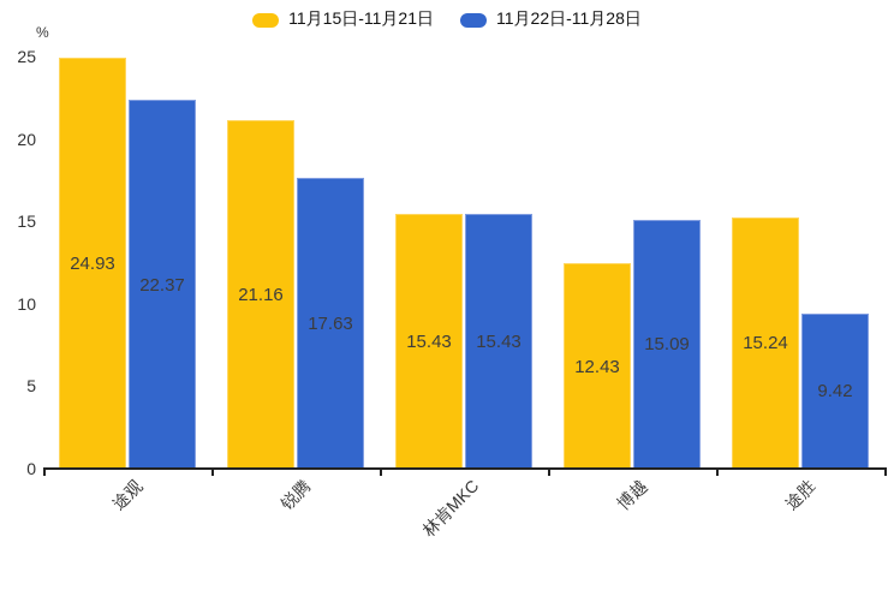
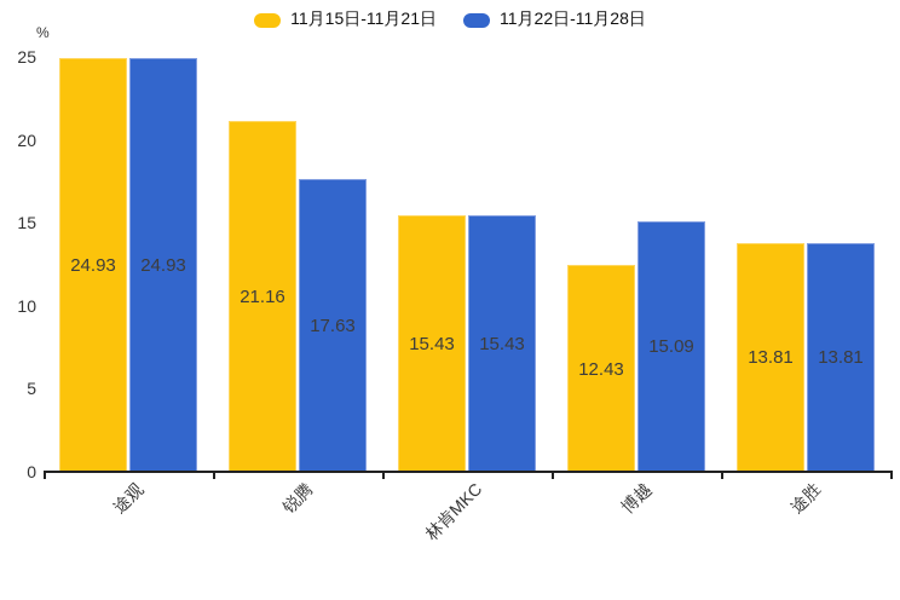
11月22日-11月28日/途观: 22.37 -> 24.93
11月15日-11月21日/途胜: 15.24 -> 13.81
11月22日-11月28日/途胜: 9.42 -> 13.81
